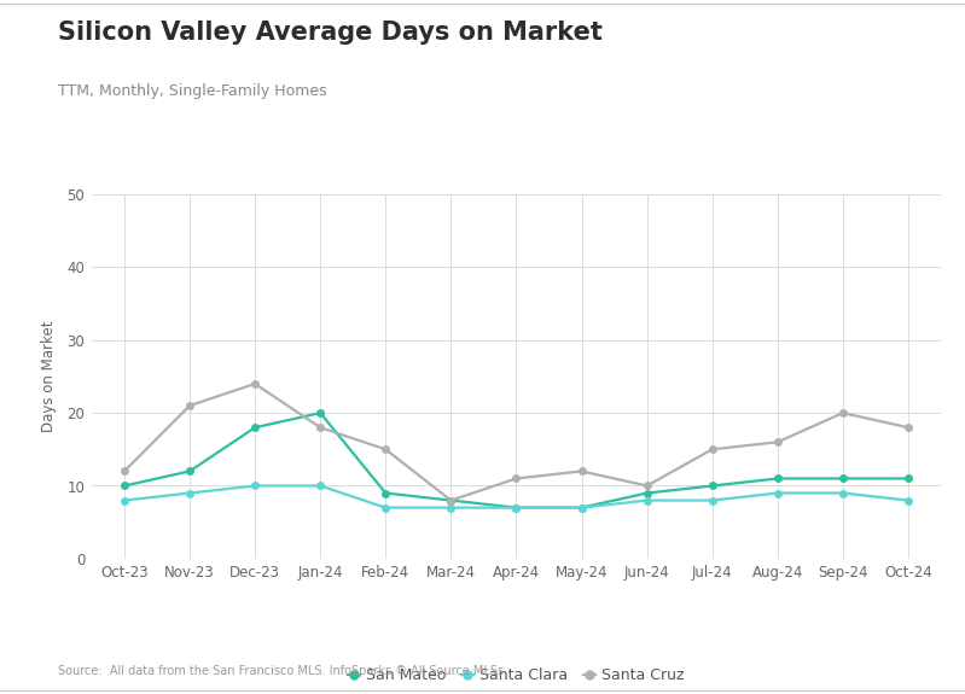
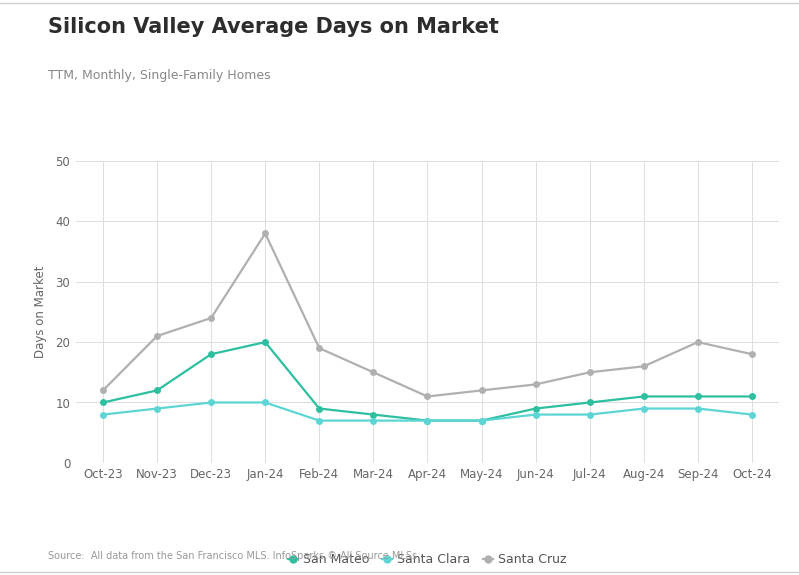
Santa Cruz/Jan-24: 18 -> 38
Santa Cruz/Feb-24: 15 -> 19
Santa Cruz/Mar-24: 8 -> 15
Santa Cruz/Jun-24: 10 -> 13
